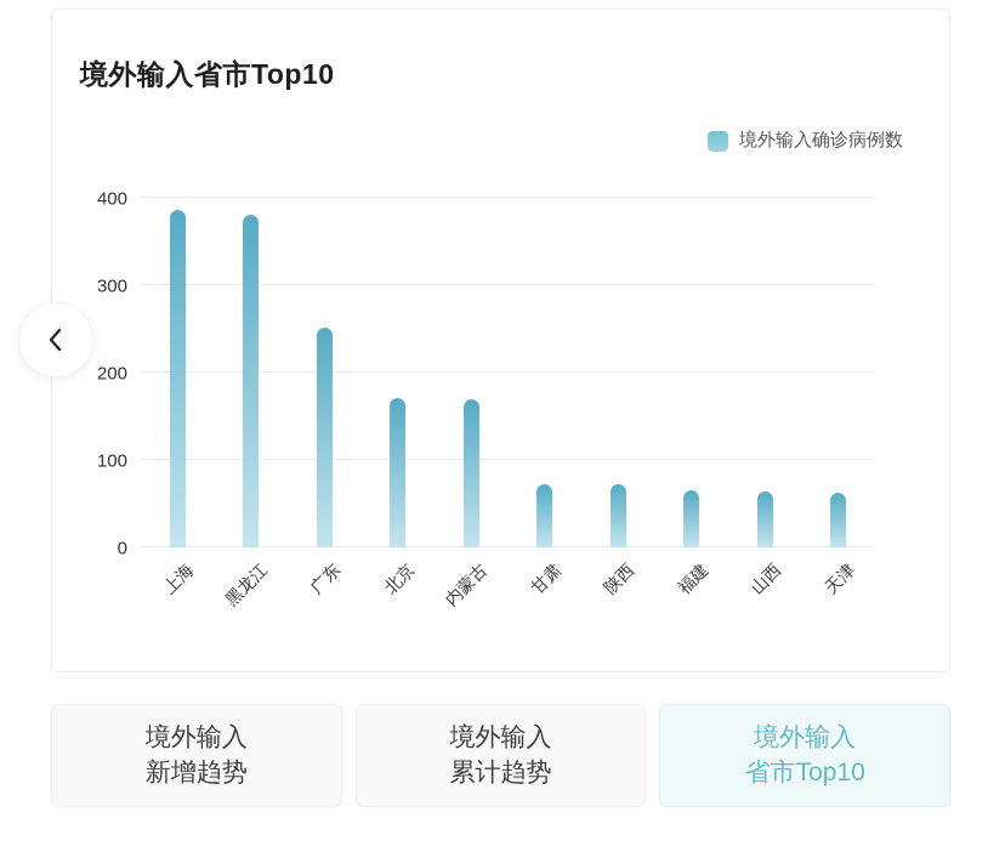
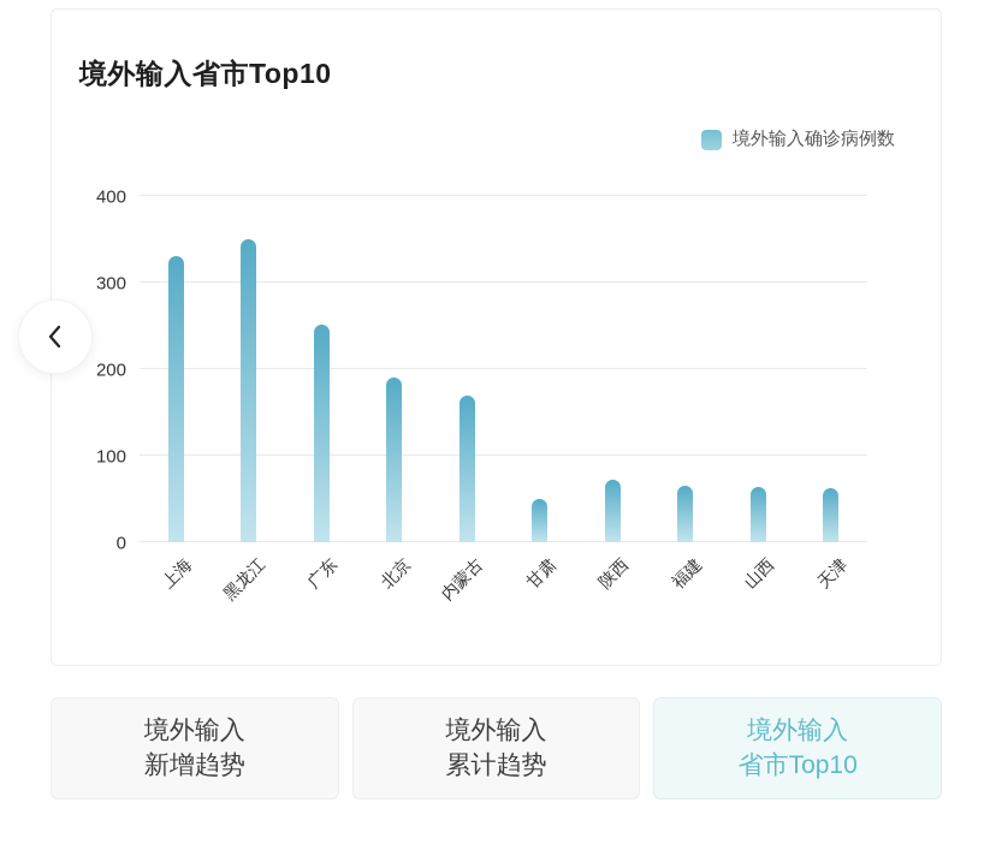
上海: 390 -> 330
黑龙江: 380 -> 350
北京: 170 -> 190
甘肃: 70 -> 50
